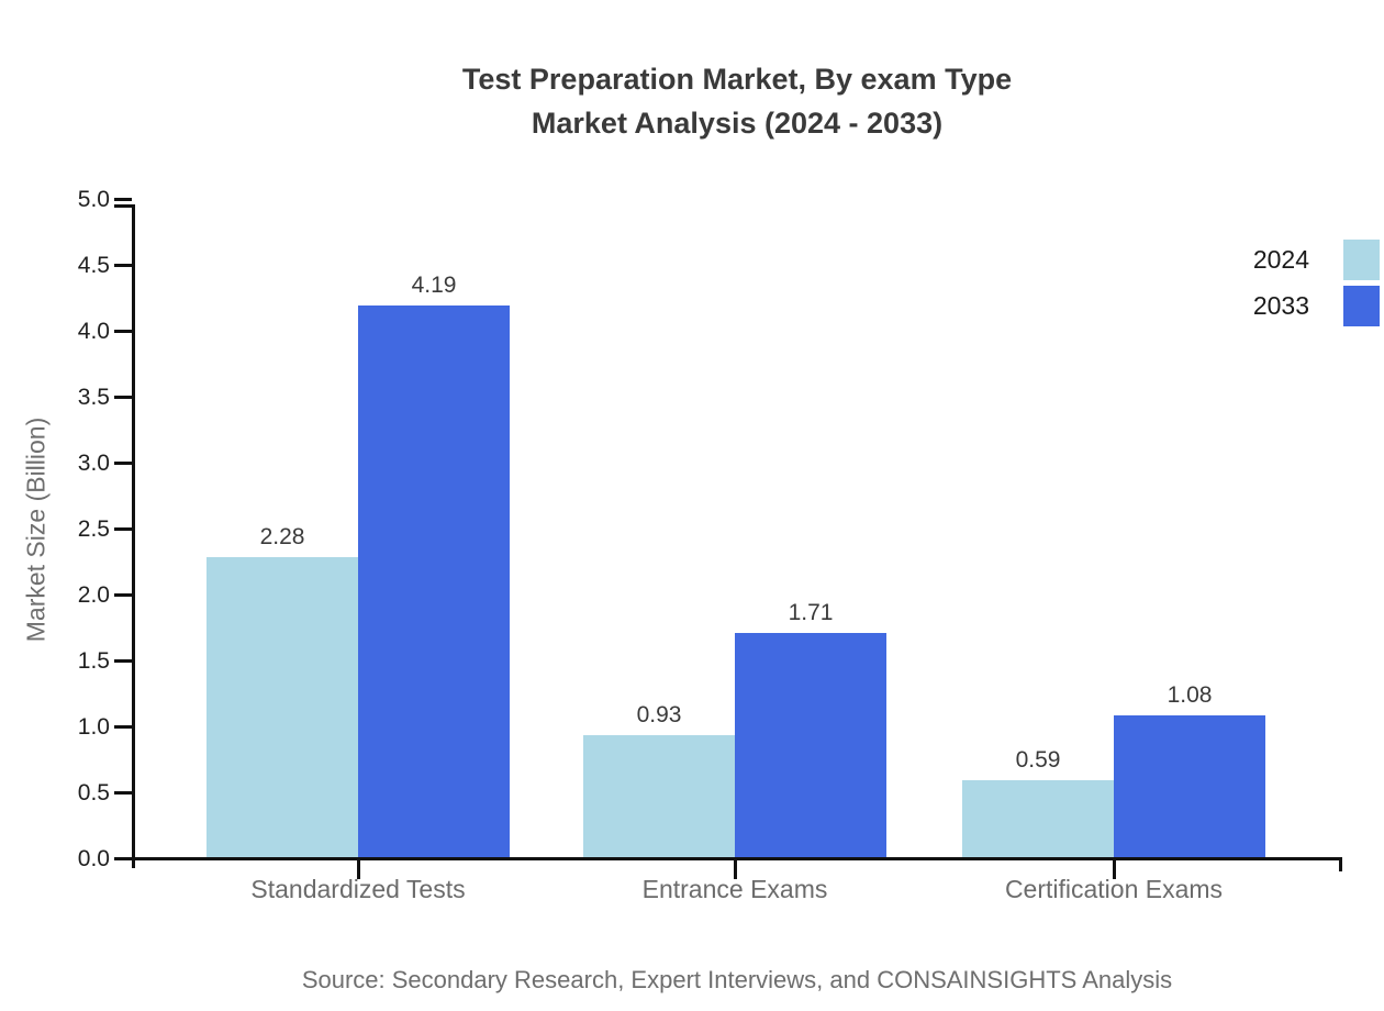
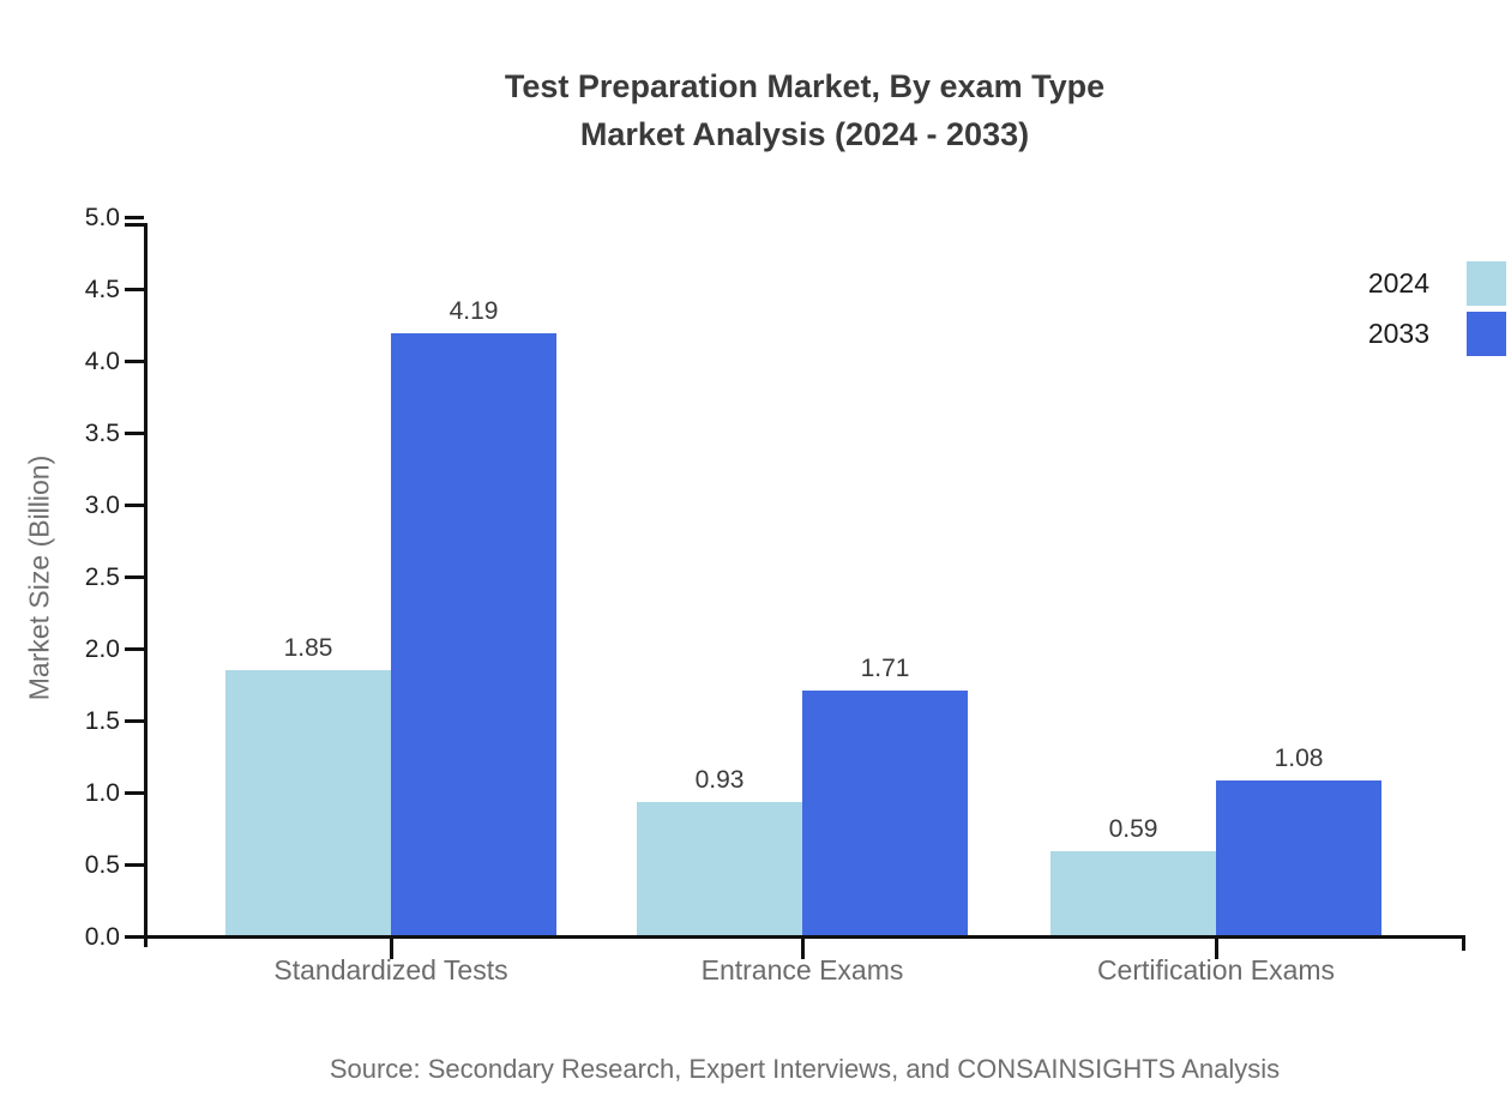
2024/Standardized Tests: 2.28 -> 1.85
